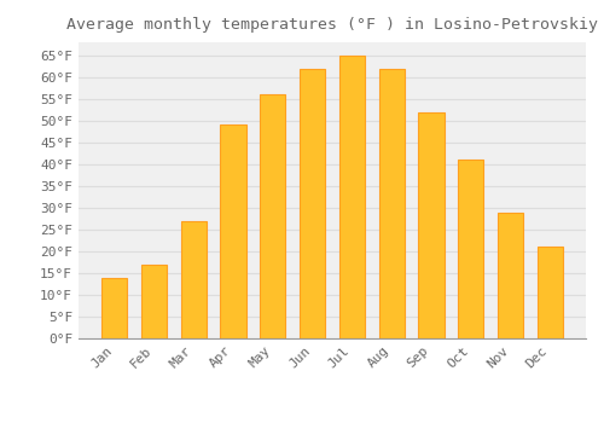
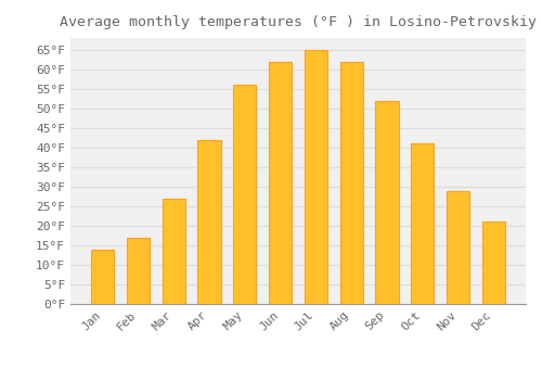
Apr: 49°F -> 42°F
